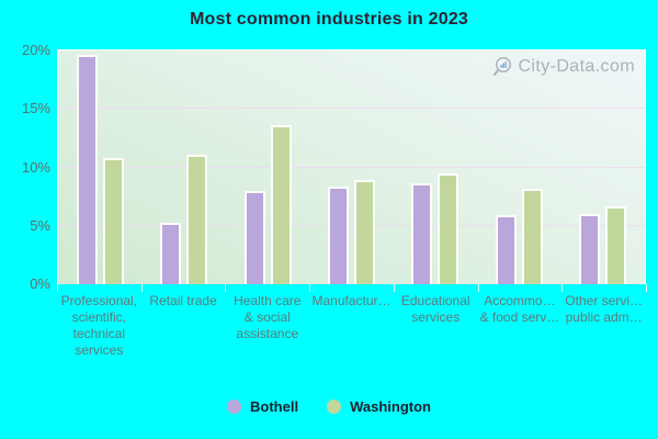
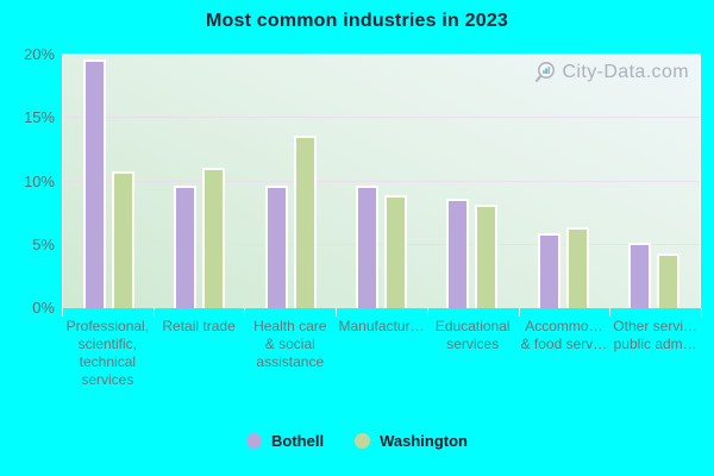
Bothell/Retail trade: 5.3% -> 9.7%
Bothell/Health care & social assistance: 8.0% -> 9.7%
Bothell/Manufactur…: 8.4% -> 9.7%
Washington/Educational services: 9.5% -> 8.2%
Washington/Accommo… & food serv…: 8.2% -> 6.4%
Bothell/Other servi… public adm…: 6.0% -> 5.2%
Washington/Other servi… public adm…: 6.7% -> 4.3%
